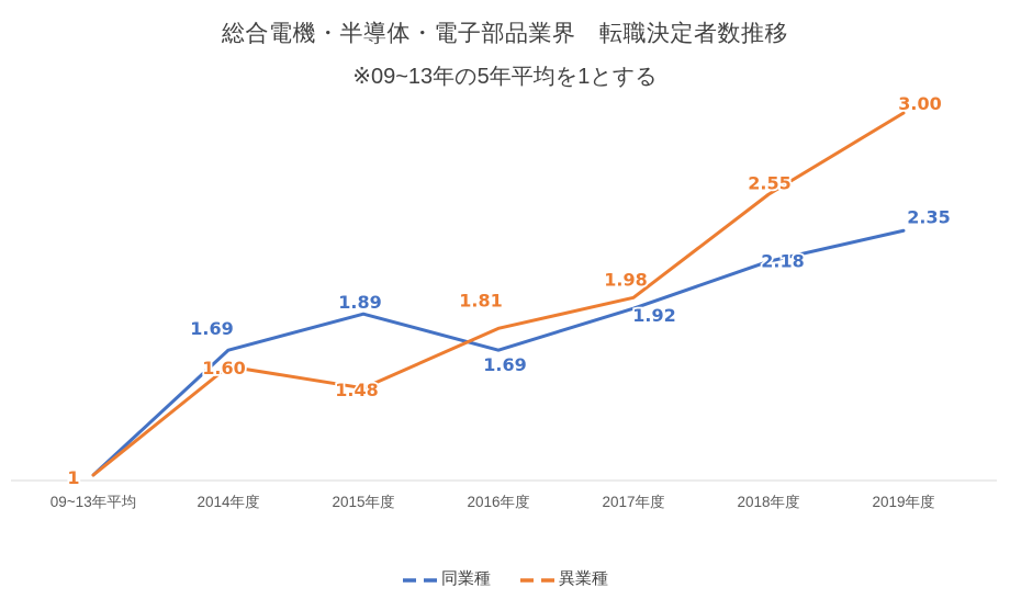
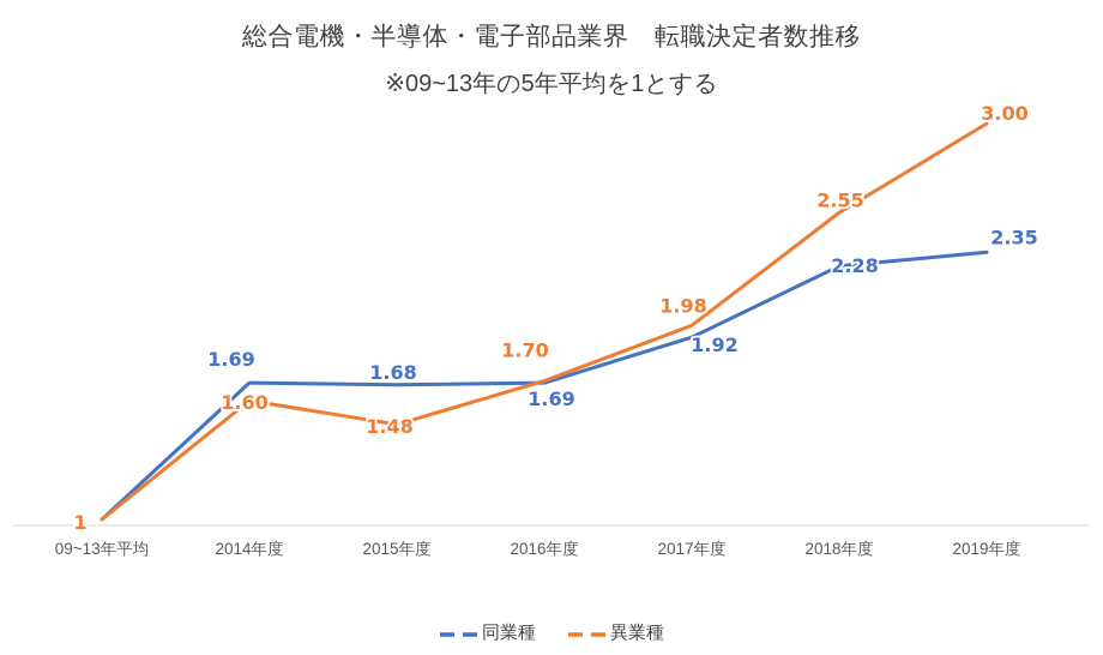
同業種/2015年度: 1.89 -> 1.68
異業種/2016年度: 1.81 -> 1.70
同業種/2018年度: 2.18 -> 2.28
